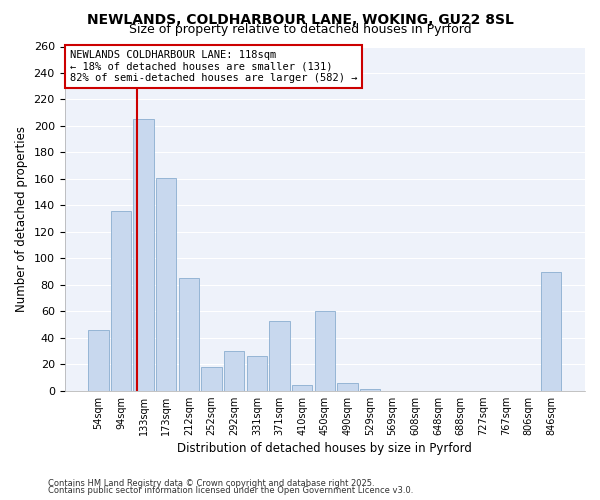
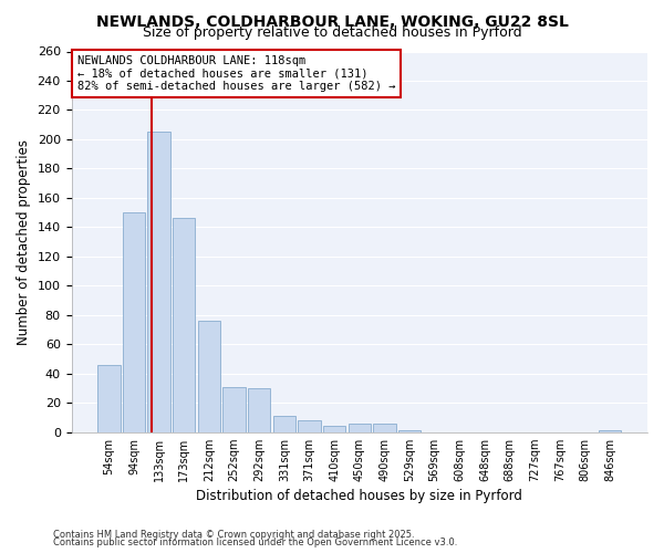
94sqm: 136 -> 150
173sqm: 161 -> 146
212sqm: 85 -> 76
252sqm: 18 -> 31
331sqm: 26 -> 11
371sqm: 53 -> 8
450sqm: 60 -> 6
846sqm: 90 -> 1
